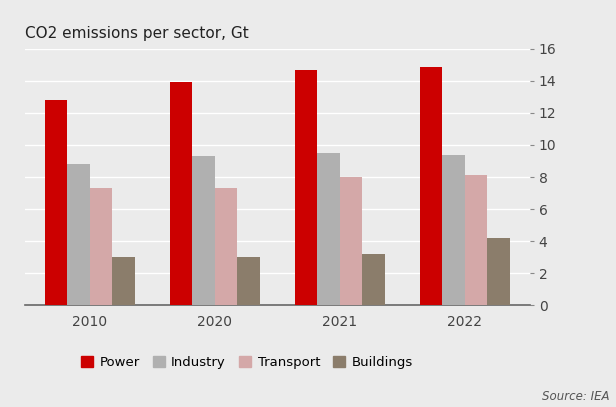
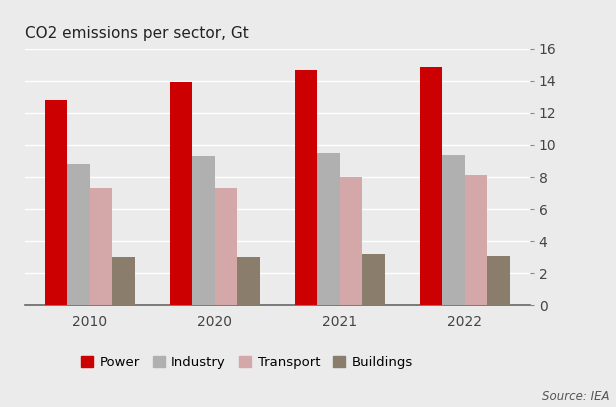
Buildings/2022: 4.2 -> 3.1
